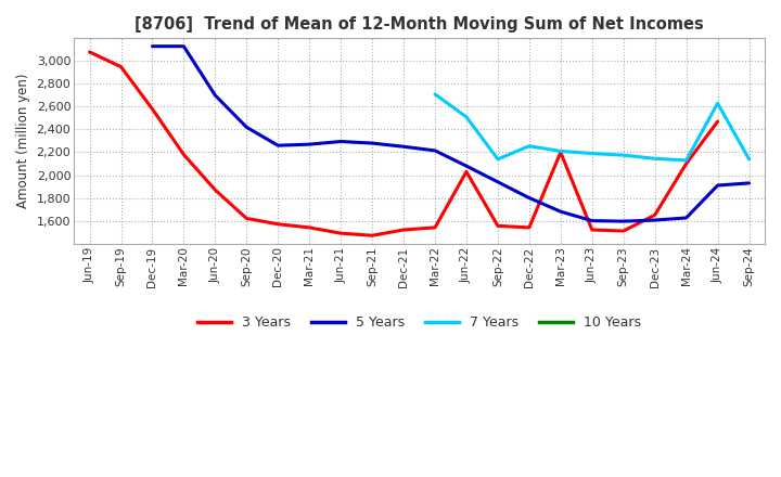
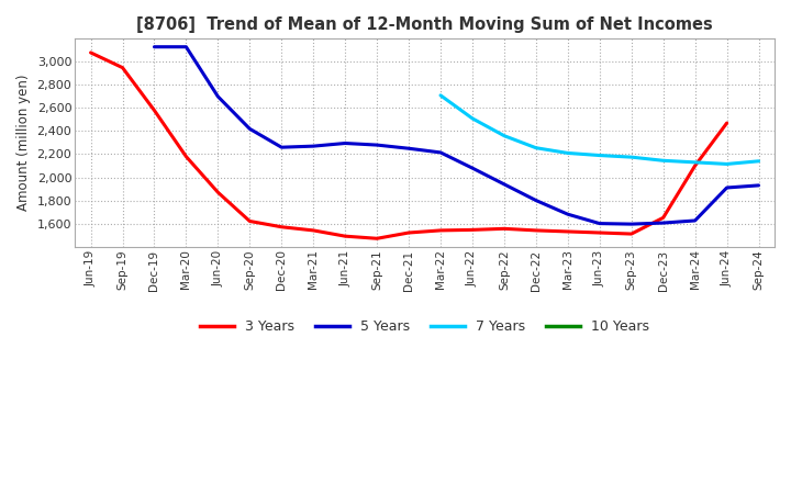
3 Years/Jun-22: 2,030 -> 1,540
7 Years/Sep-22: 2,140 -> 2,360
3 Years/Mar-23: 2,200 -> 1,530
7 Years/Jun-24: 2,630 -> 2,120
